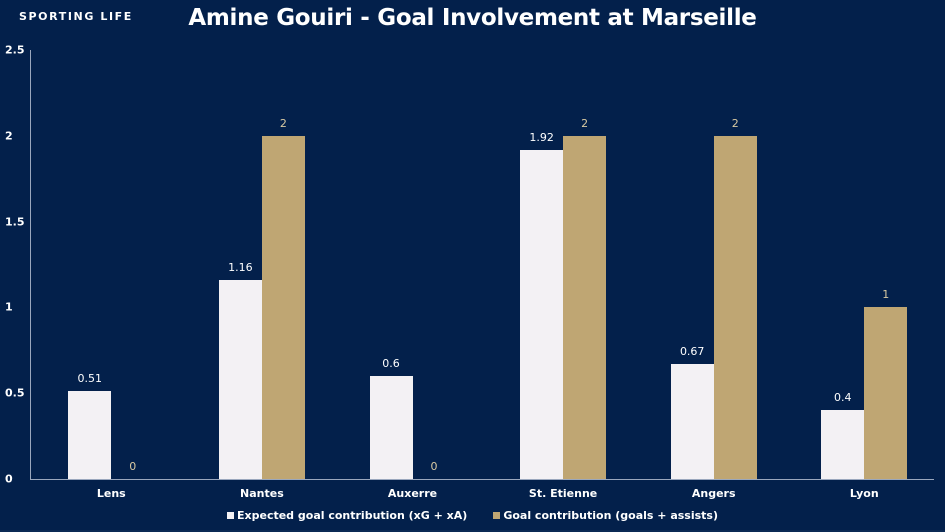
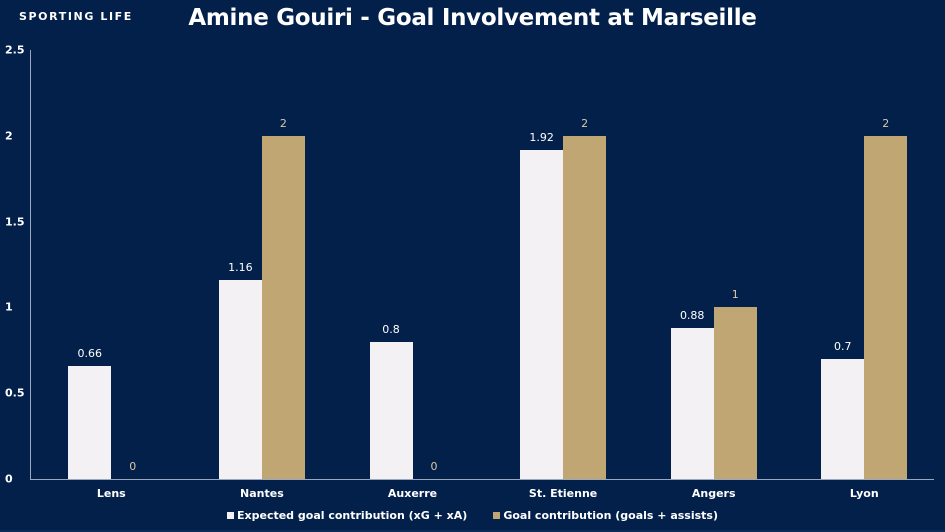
Expected goal contribution (xG + xA)/Lens: 0.51 -> 0.66
Expected goal contribution (xG + xA)/Auxerre: 0.6 -> 0.8
Expected goal contribution (xG + xA)/Angers: 0.67 -> 0.88
Goal contribution (goals + assists)/Angers: 2 -> 1
Expected goal contribution (xG + xA)/Lyon: 0.4 -> 0.7
Goal contribution (goals + assists)/Lyon: 1 -> 2
